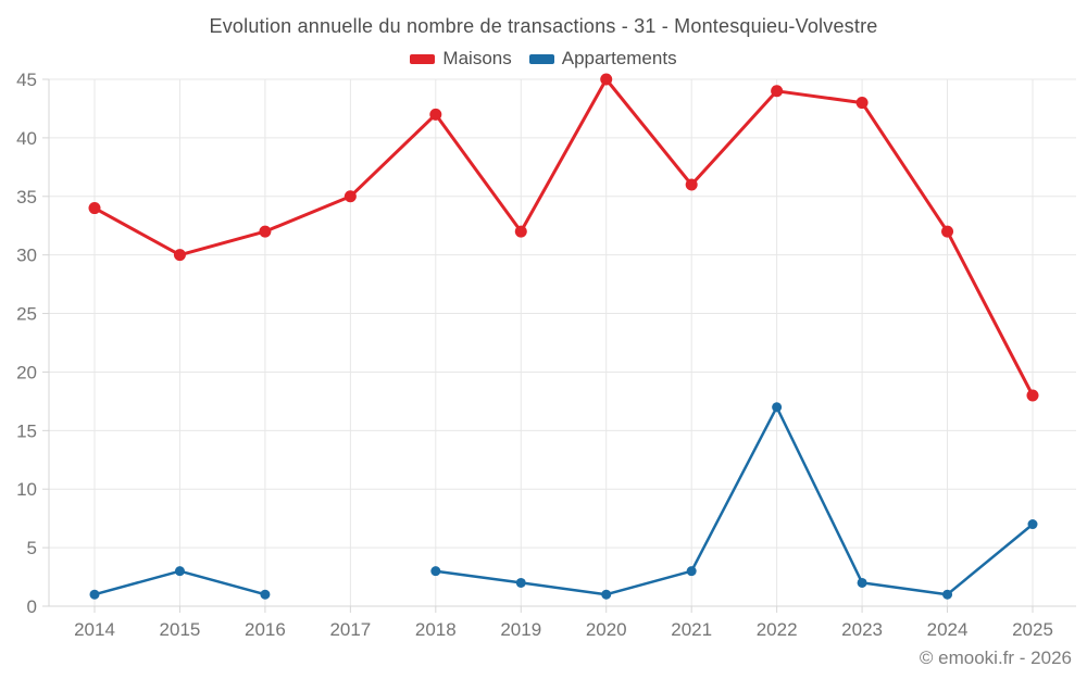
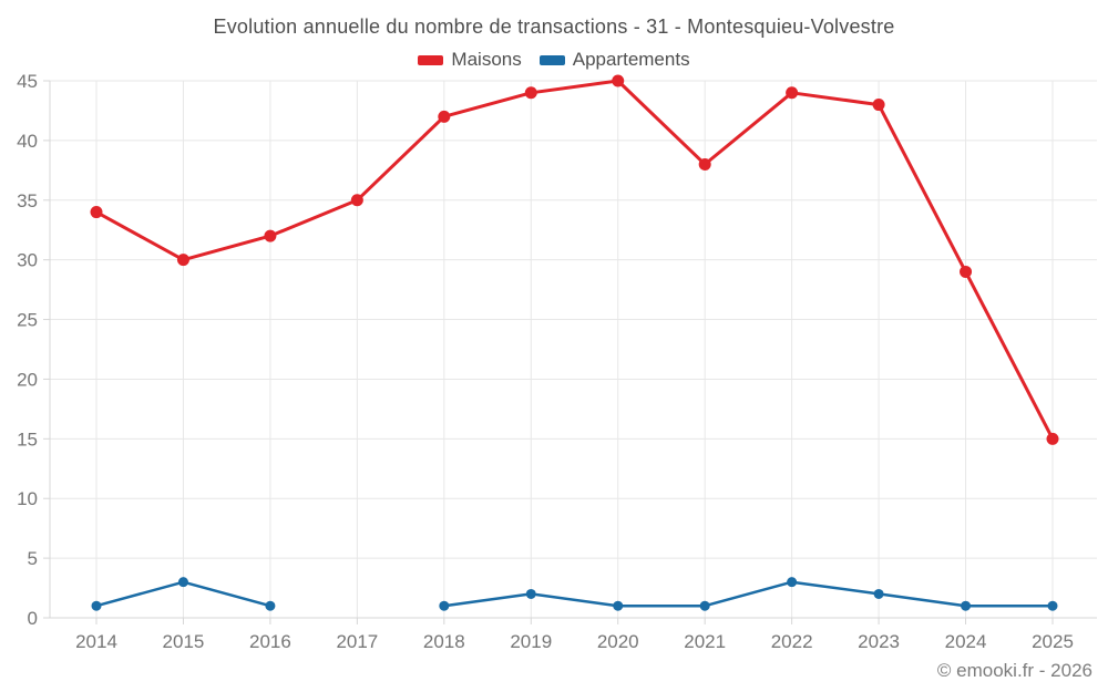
Appartements/2018: 3 -> 1
Maisons/2019: 32 -> 44
Maisons/2021: 36 -> 38
Appartements/2021: 3 -> 1
Appartements/2022: 17 -> 3
Maisons/2024: 32 -> 29
Maisons/2025: 18 -> 15
Appartements/2025: 7 -> 1
